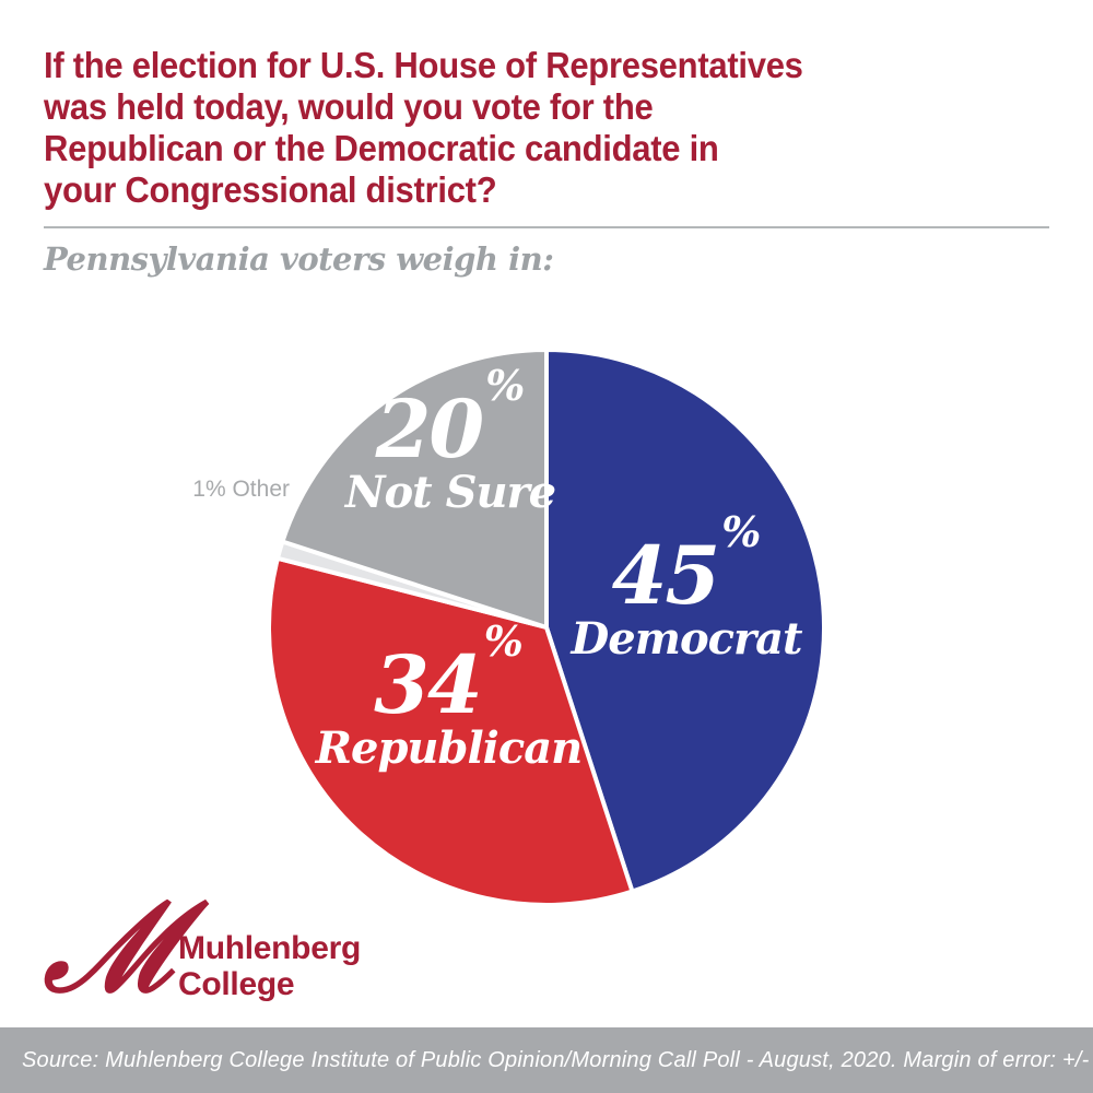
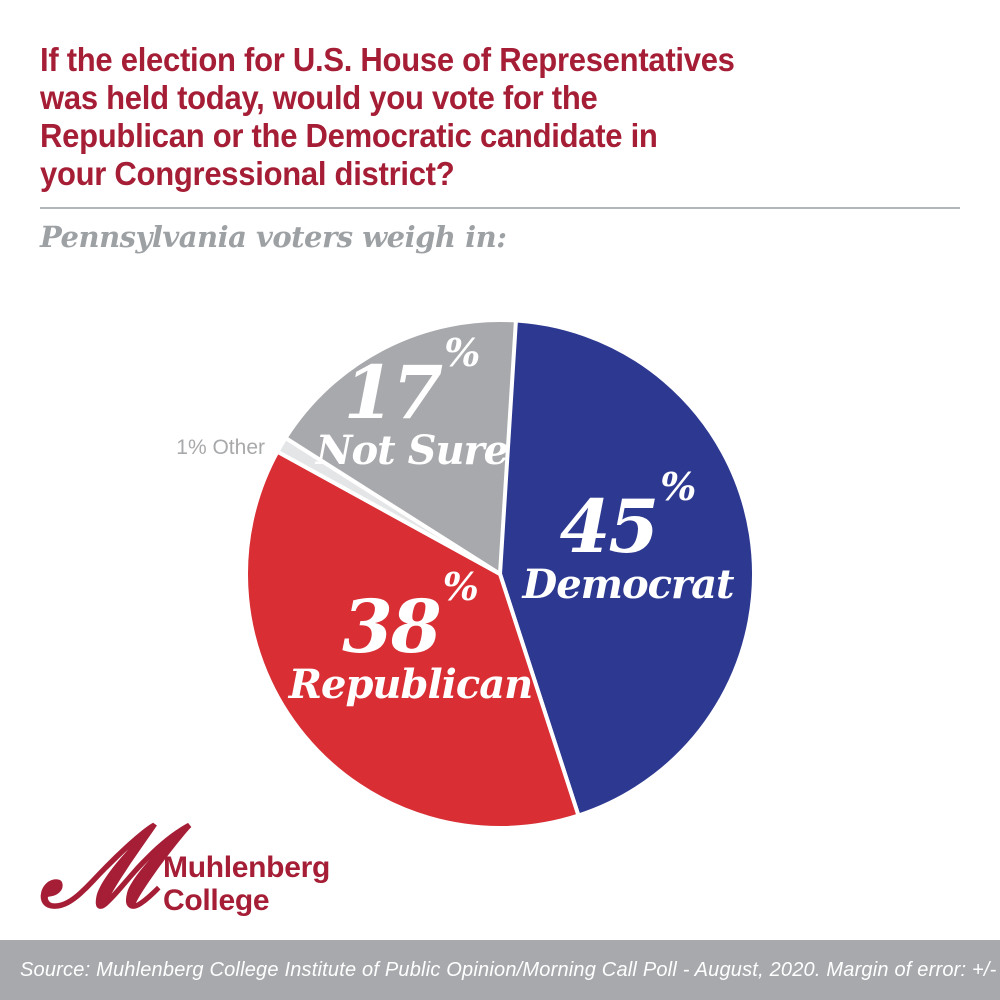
Republican: 34 -> 38
Not Sure: 20 -> 17
